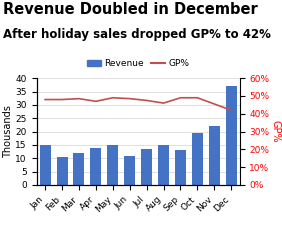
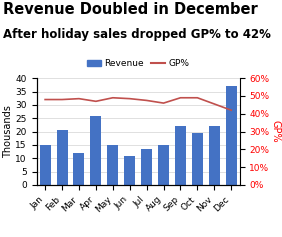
Revenue/Feb: 10.5 -> 20.5
Revenue/Apr: 14.0 -> 26.0
Revenue/Sep: 13.0 -> 22.0
